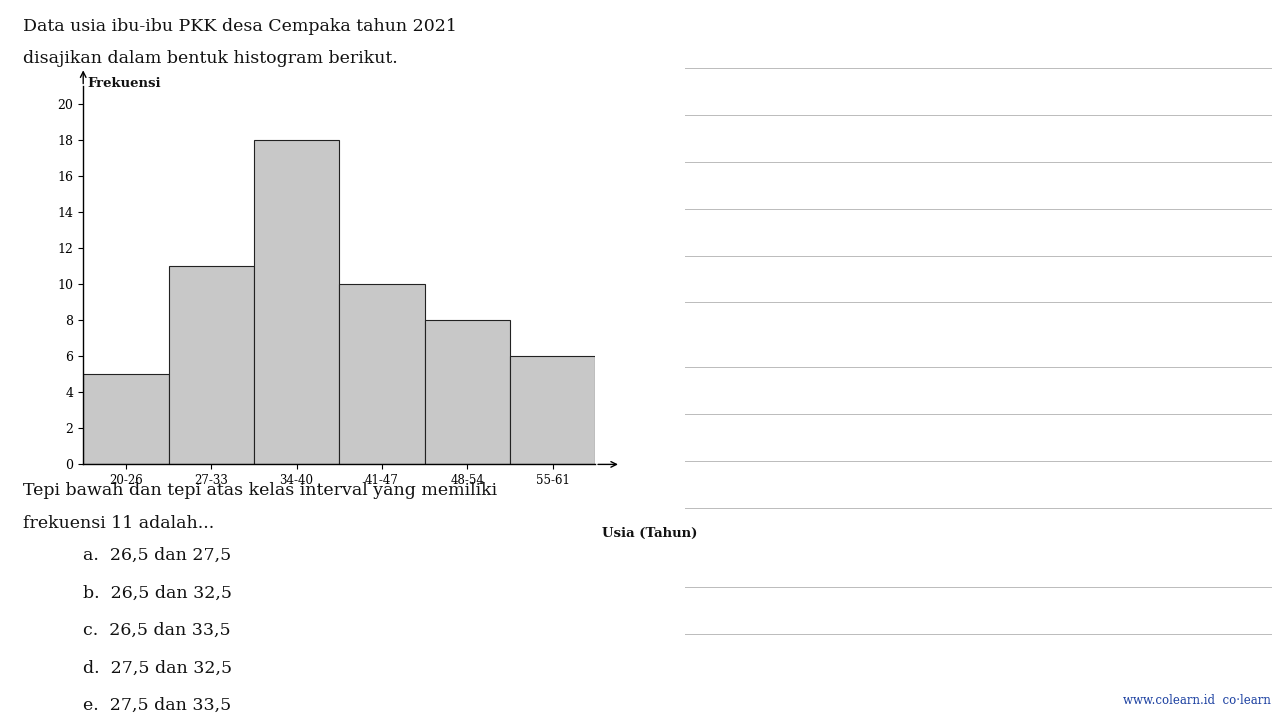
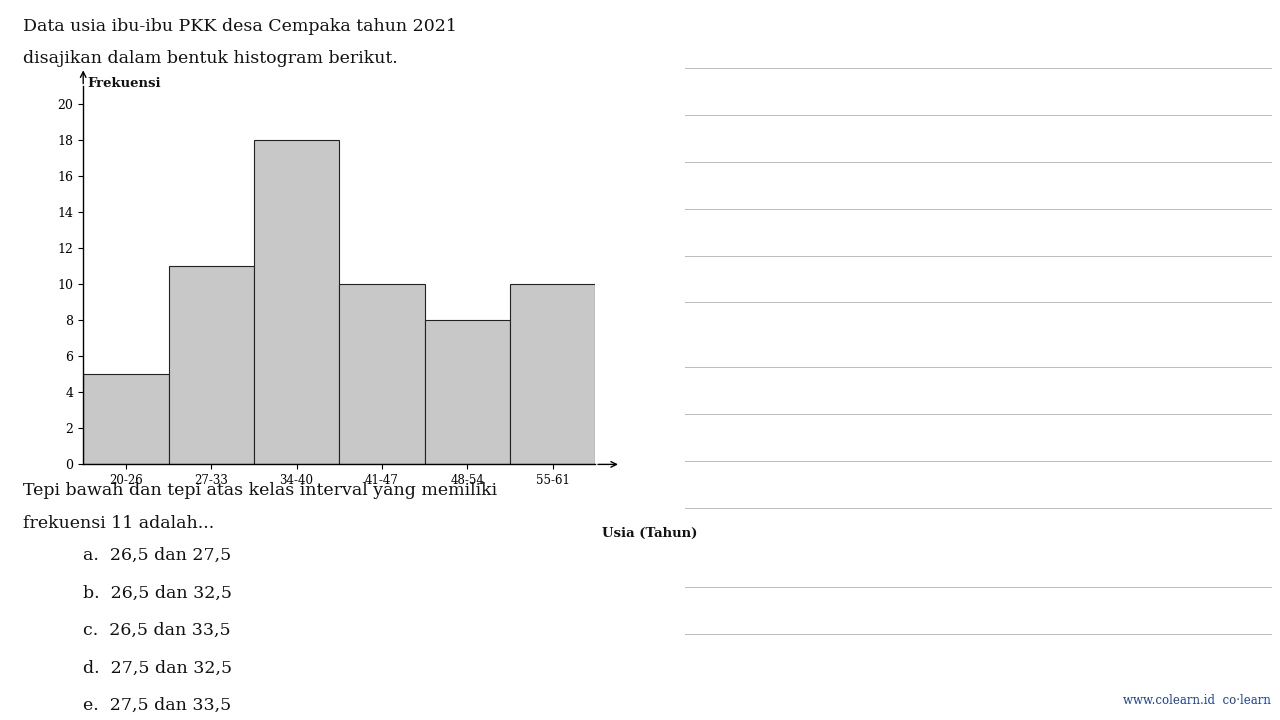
55-61: 6 -> 10
